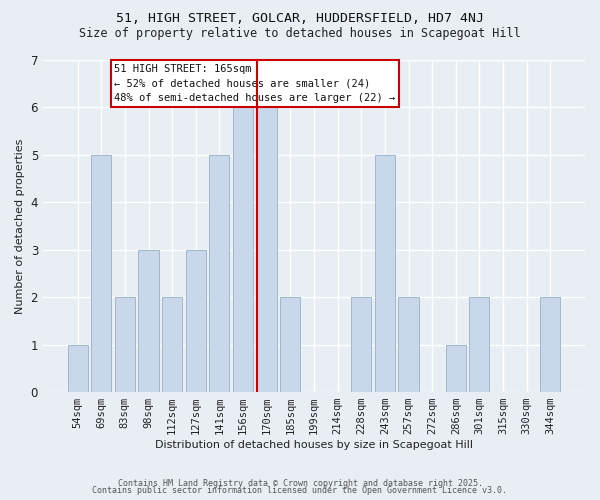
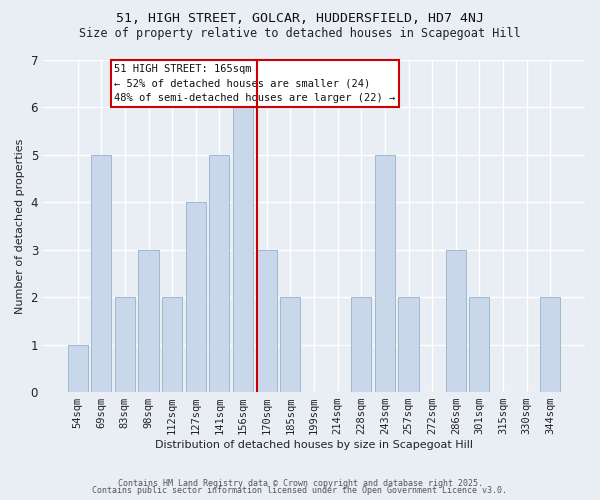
127sqm: 3 -> 4
170sqm: 6 -> 3
286sqm: 1 -> 3
